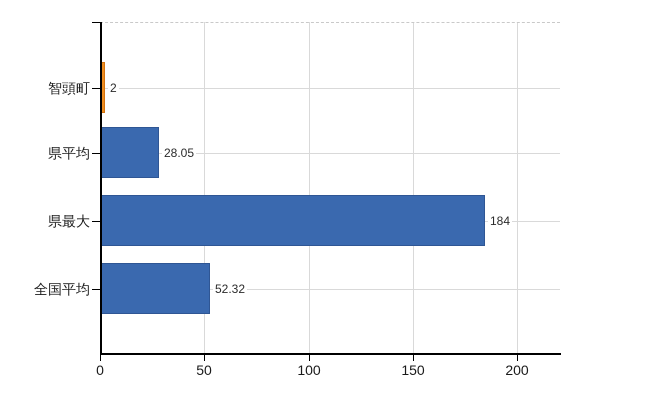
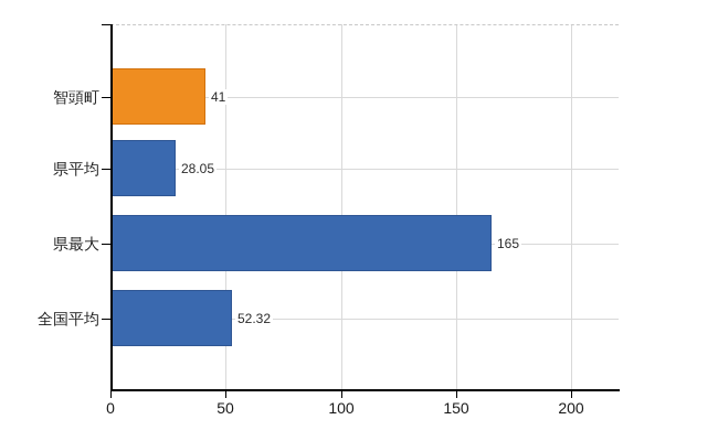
智頭町: 2 -> 41
県最大: 184 -> 165
